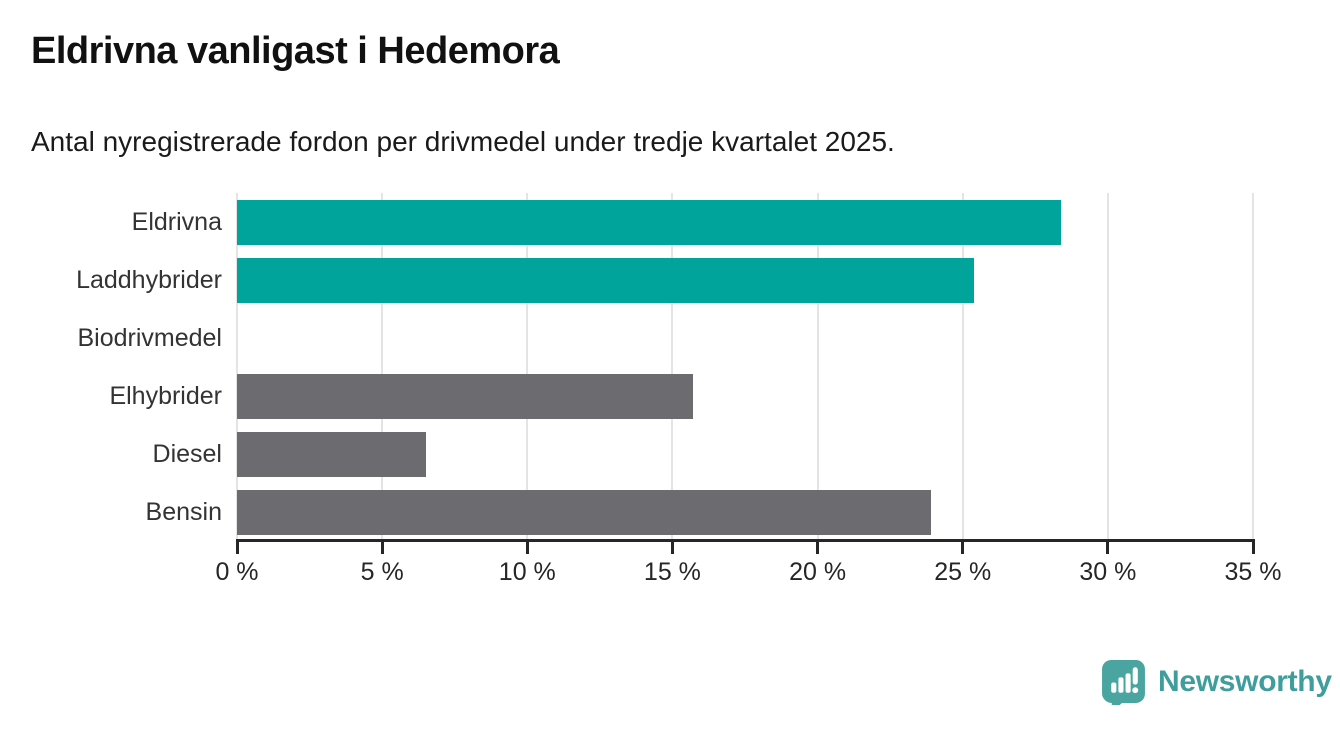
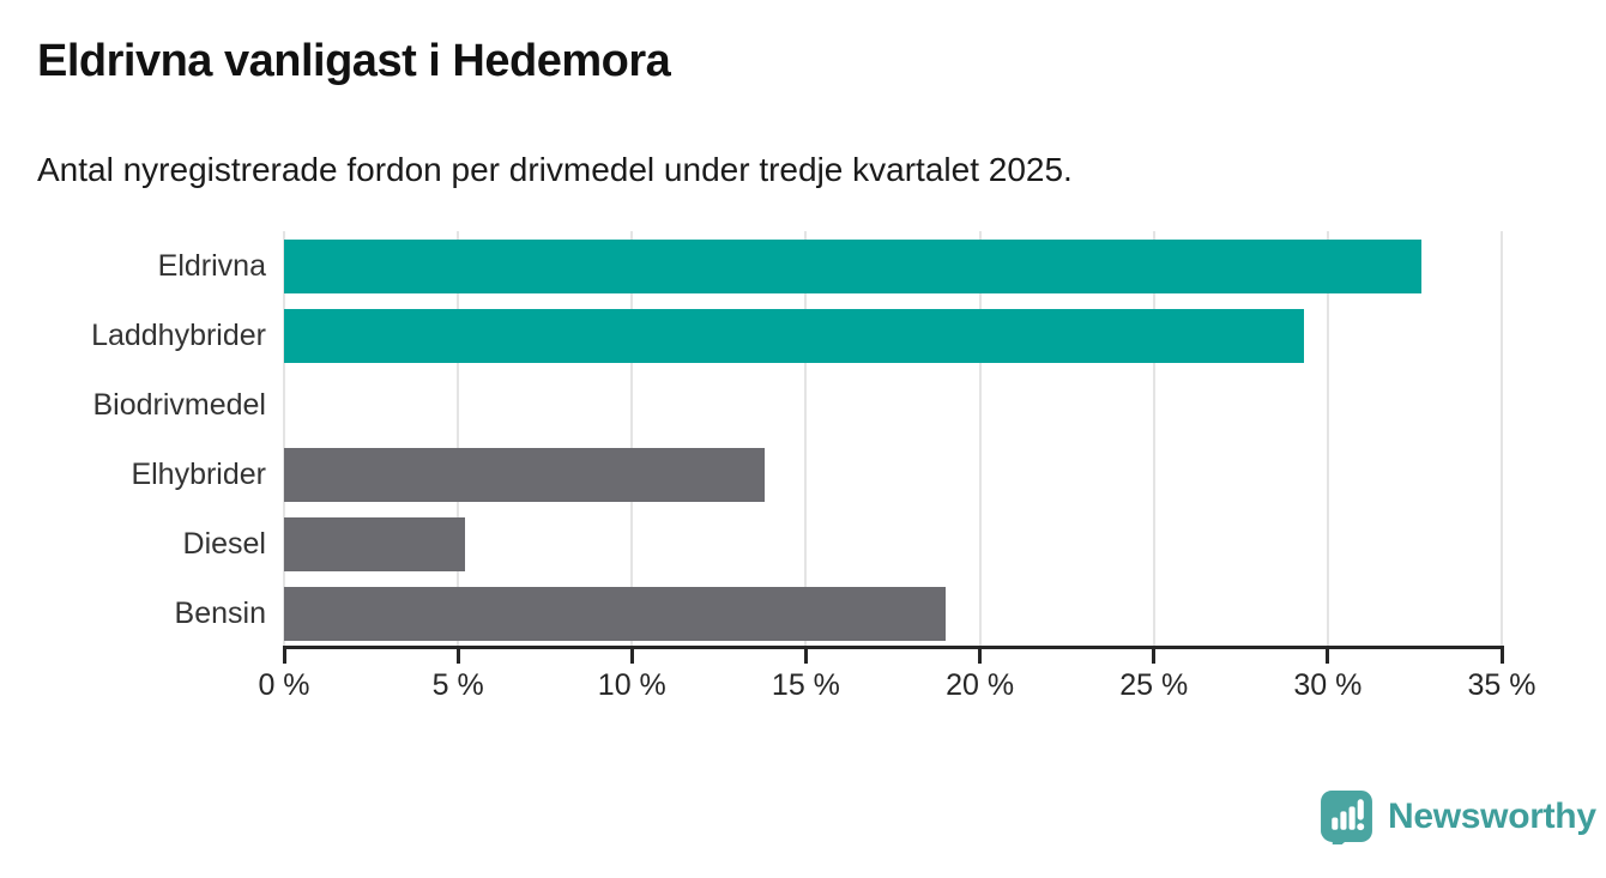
Eldrivna: 28.4% -> 32.7%
Laddhybrider: 25.4% -> 29.3%
Elhybrider: 15.7% -> 13.8%
Diesel: 6.5% -> 5.2%
Bensin: 23.9% -> 19.0%
